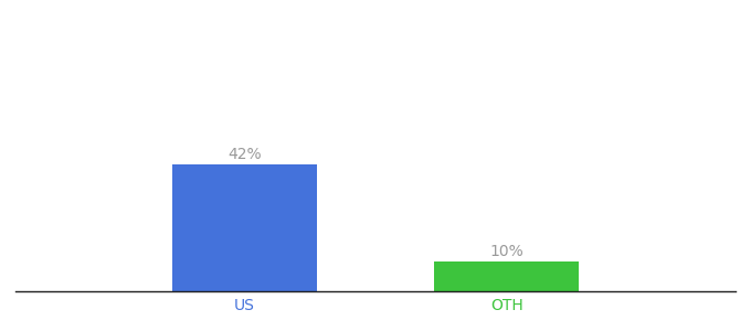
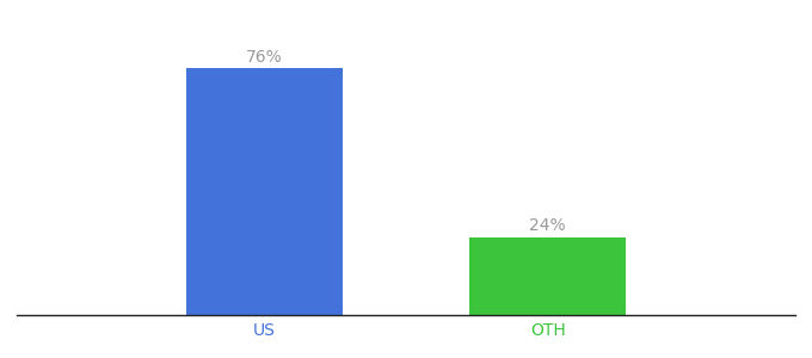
US: 42% -> 76%
OTH: 10% -> 24%
